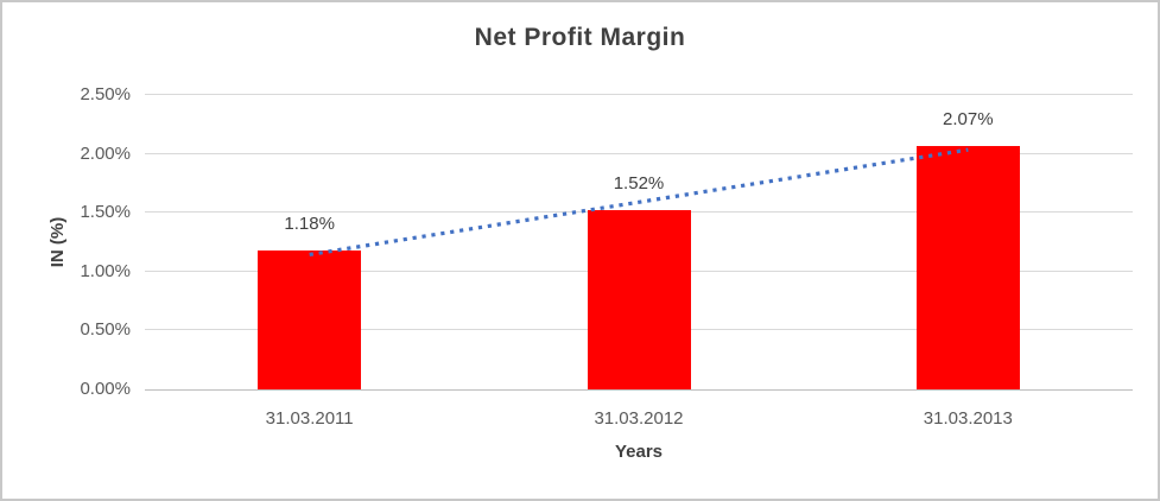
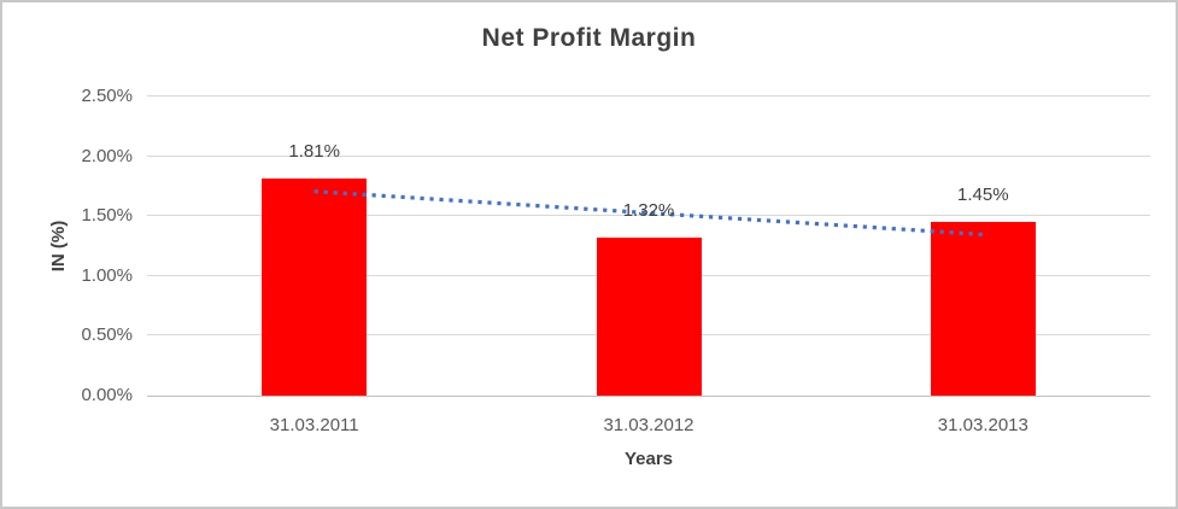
31.03.2011: 1.18% -> 1.81%
31.03.2012: 1.52% -> 1.32%
31.03.2013: 2.07% -> 1.45%
